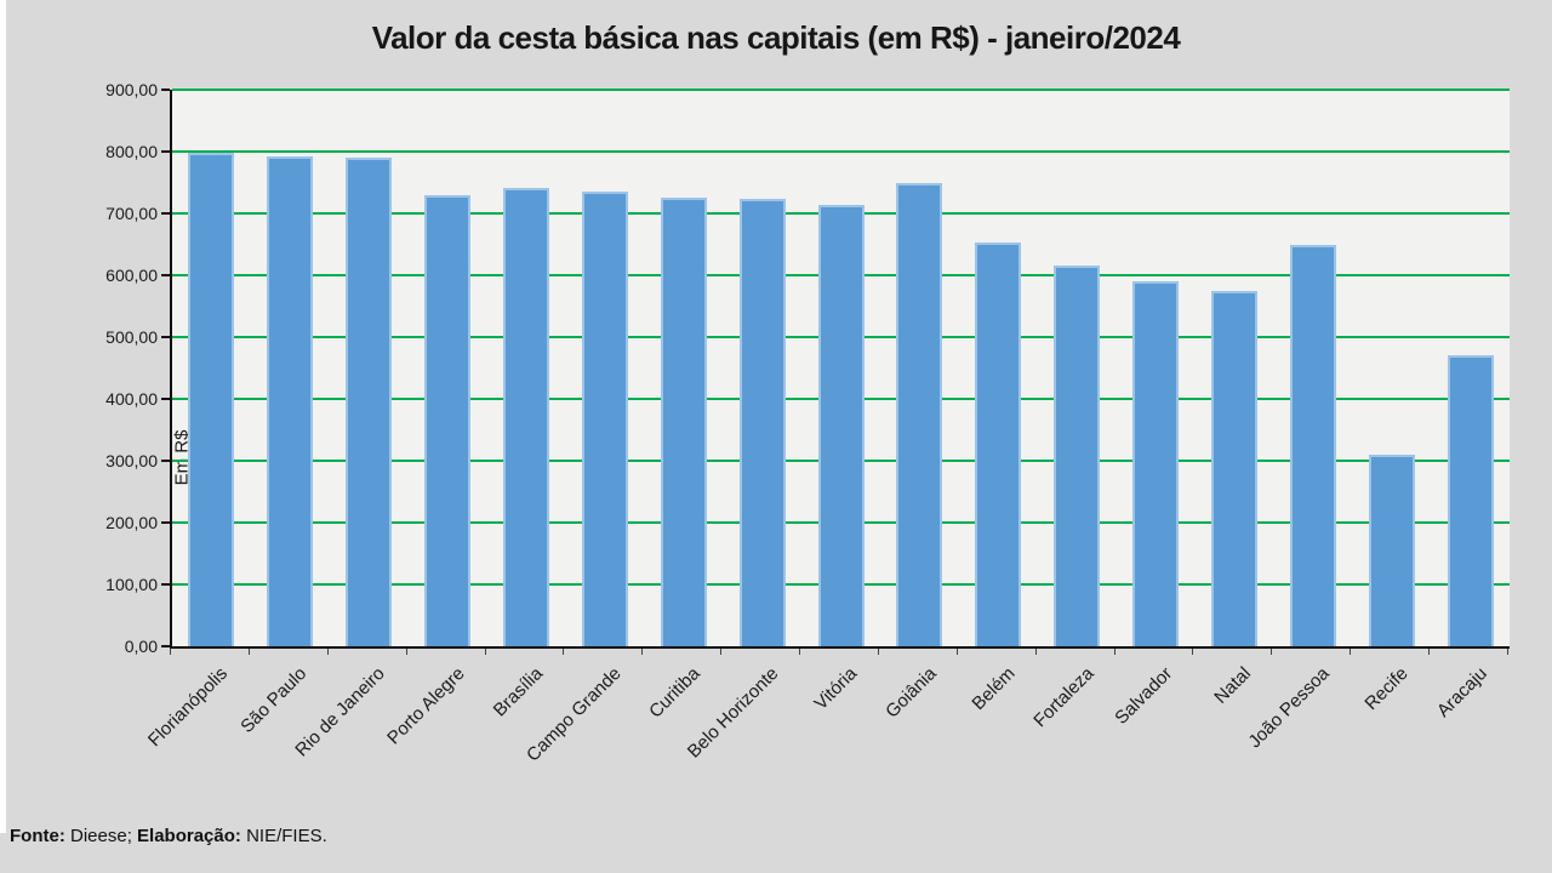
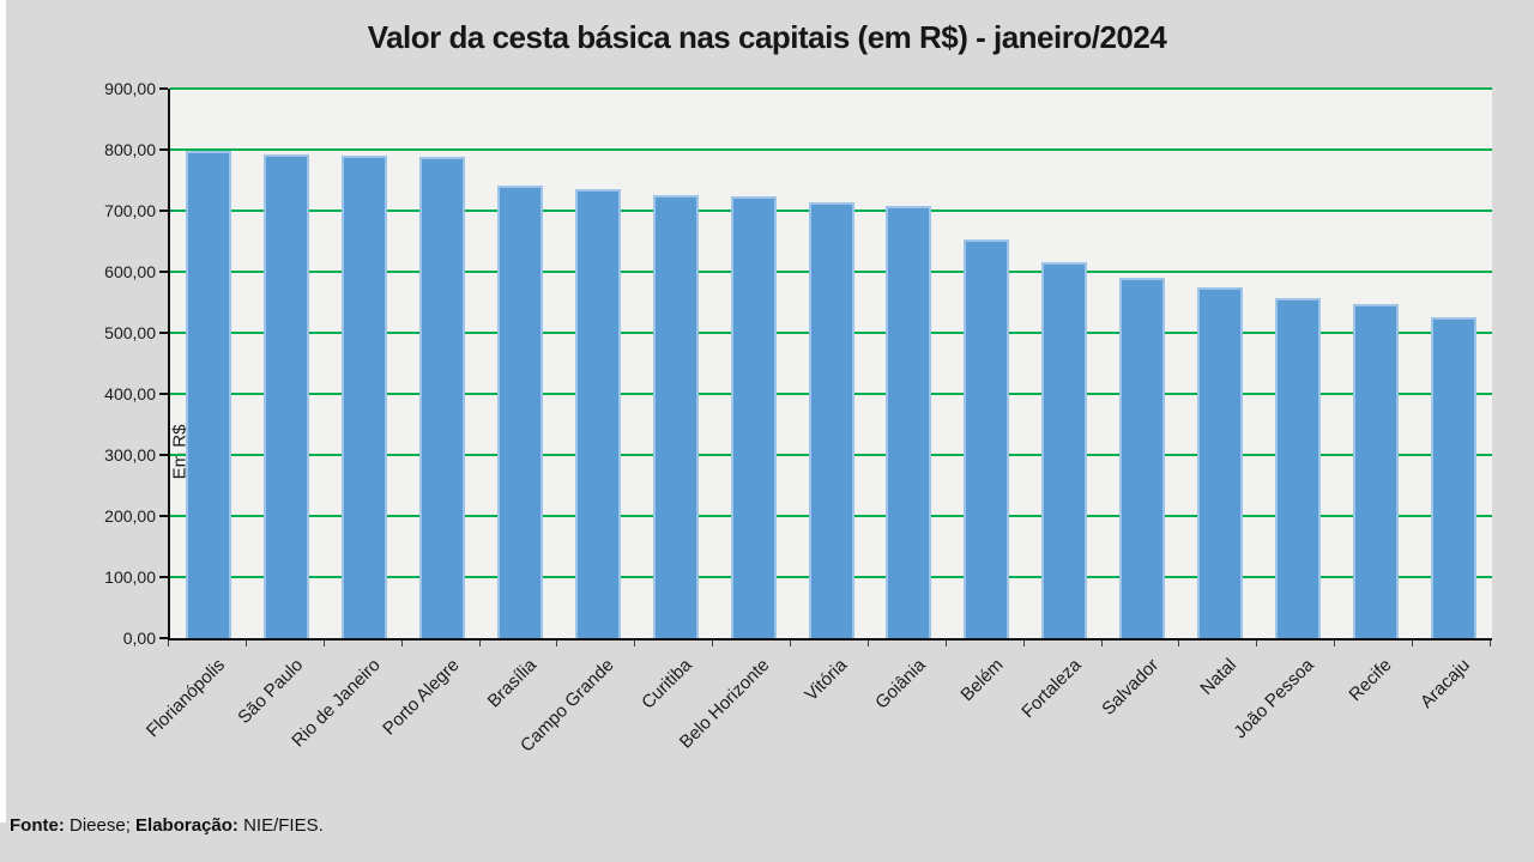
Porto Alegre: 730 -> 790
Goiânia: 750 -> 710
João Pessoa: 650 -> 560
Recife: 310 -> 550
Aracaju: 470 -> 530
